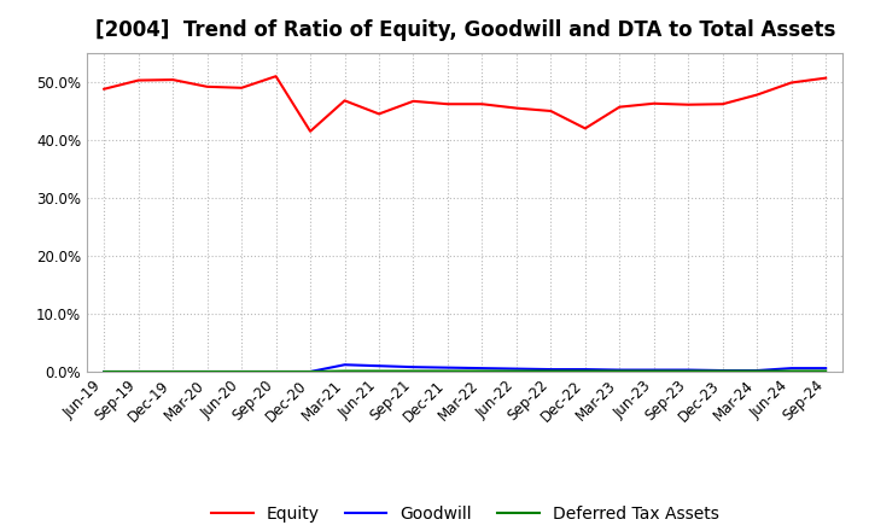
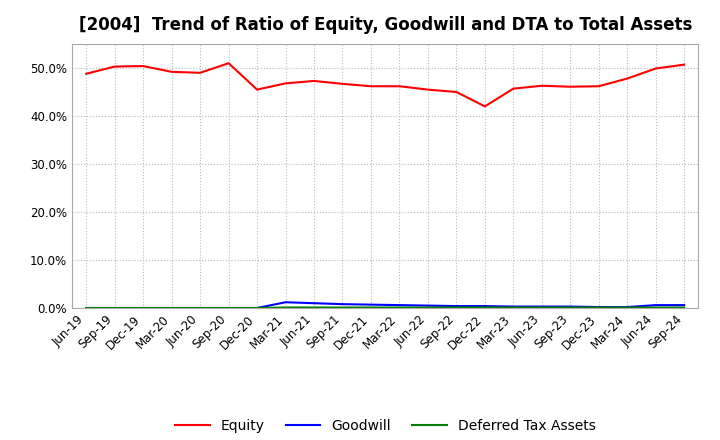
Equity/Dec-20: 41.5% -> 45.5%
Equity/Jun-21: 44.5% -> 47.3%
